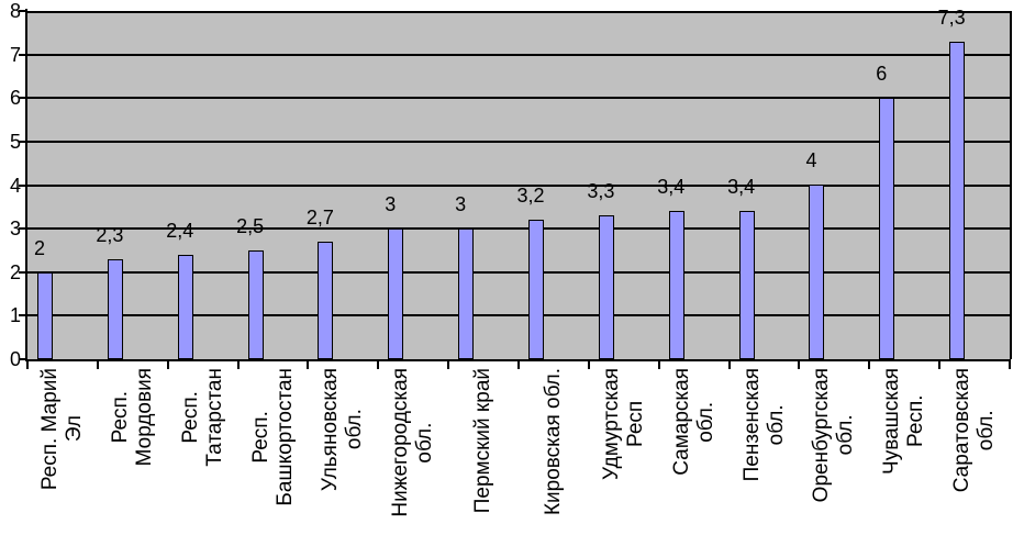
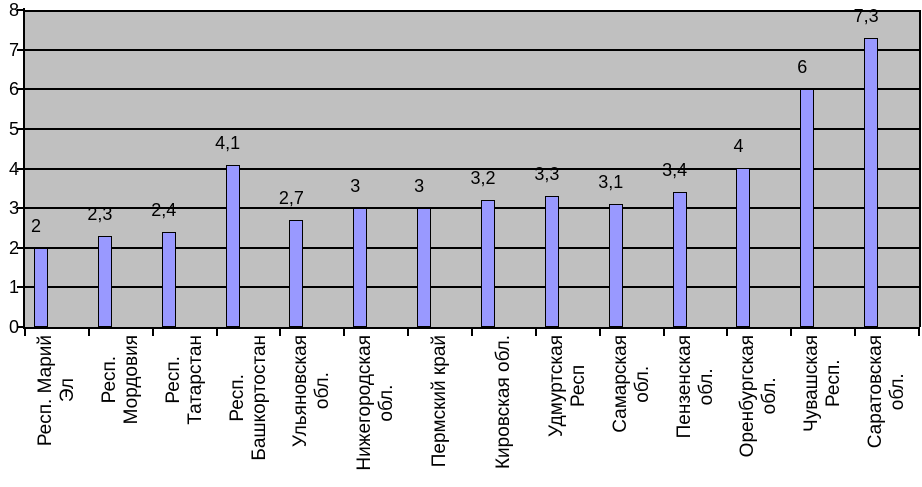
Респ. Башкортостан: 2,5 -> 4,1
Самарская обл.: 3,4 -> 3,1
